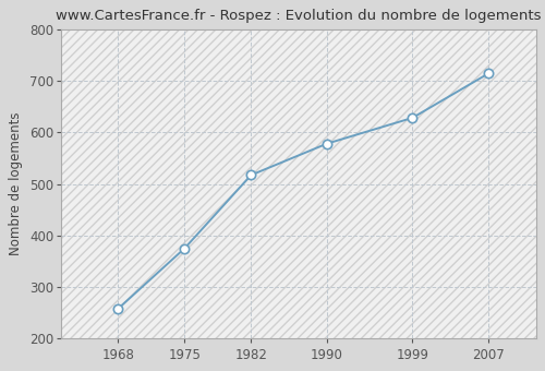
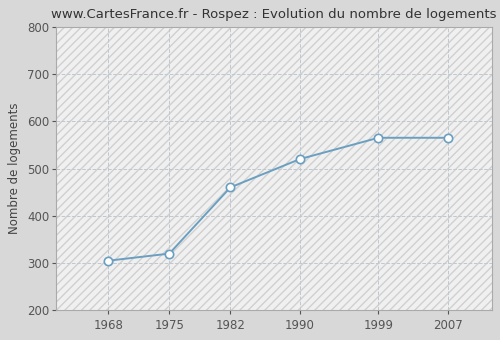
1968: 258 -> 305
1975: 375 -> 320
1982: 517 -> 460
1990: 578 -> 520
1999: 628 -> 565
2007: 714 -> 565
